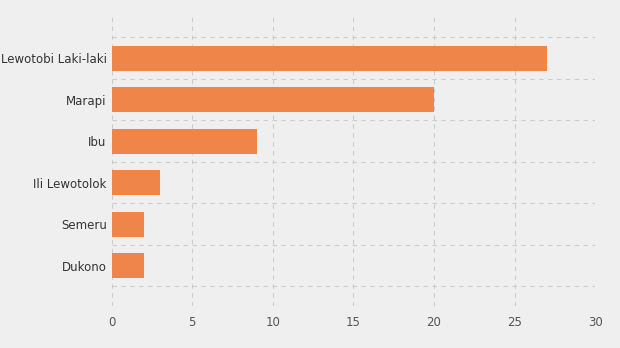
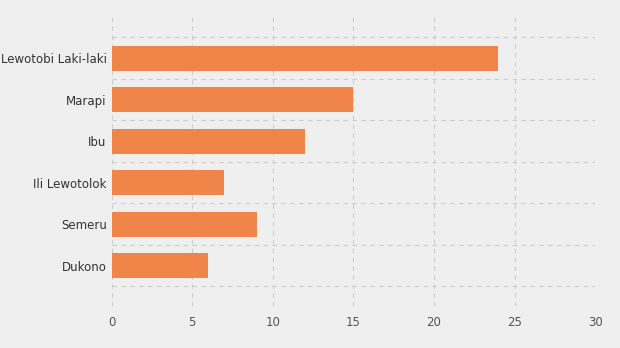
Lewotobi Laki-laki: 27 -> 24
Marapi: 20 -> 15
Ibu: 9 -> 12
Ili Lewotolok: 3 -> 7
Semeru: 2 -> 9
Dukono: 2 -> 6
